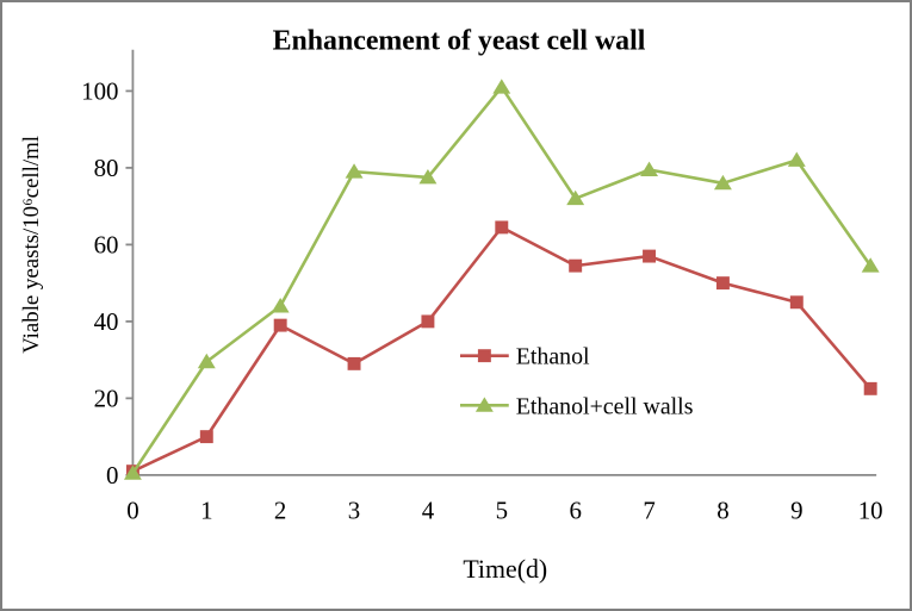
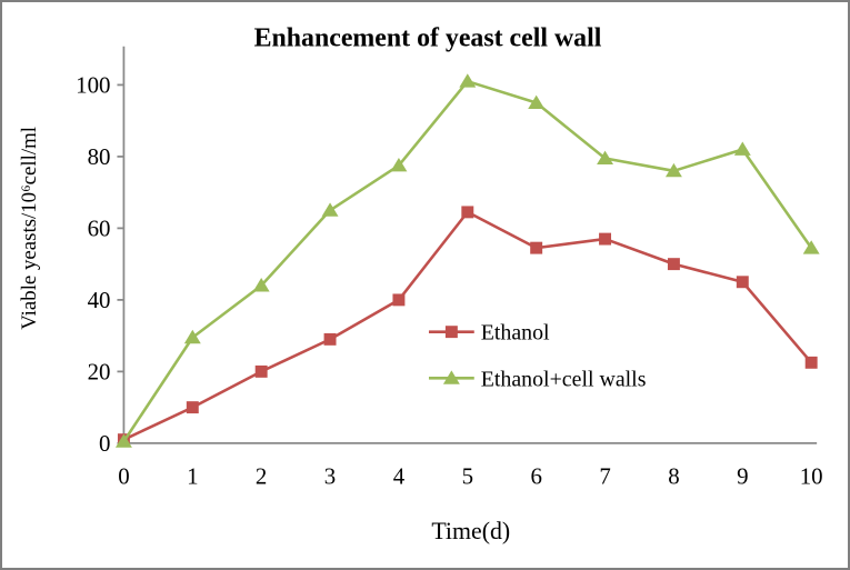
Ethanol/2: 39 -> 20
Ethanol+cell walls/3: 79 -> 65
Ethanol+cell walls/6: 72 -> 95
